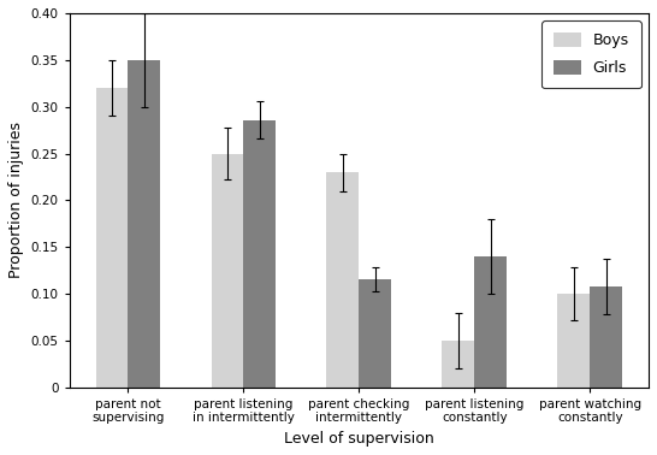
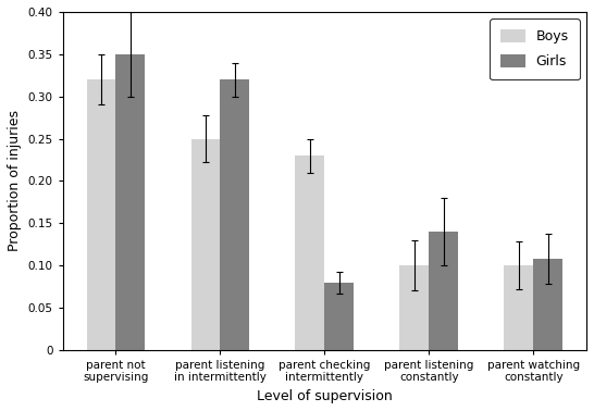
Girls/parent listening in intermittently: 0.286 -> 0.320
Girls/parent checking intermittently: 0.116 -> 0.080
Boys/parent listening constantly: 0.05 -> 0.10
